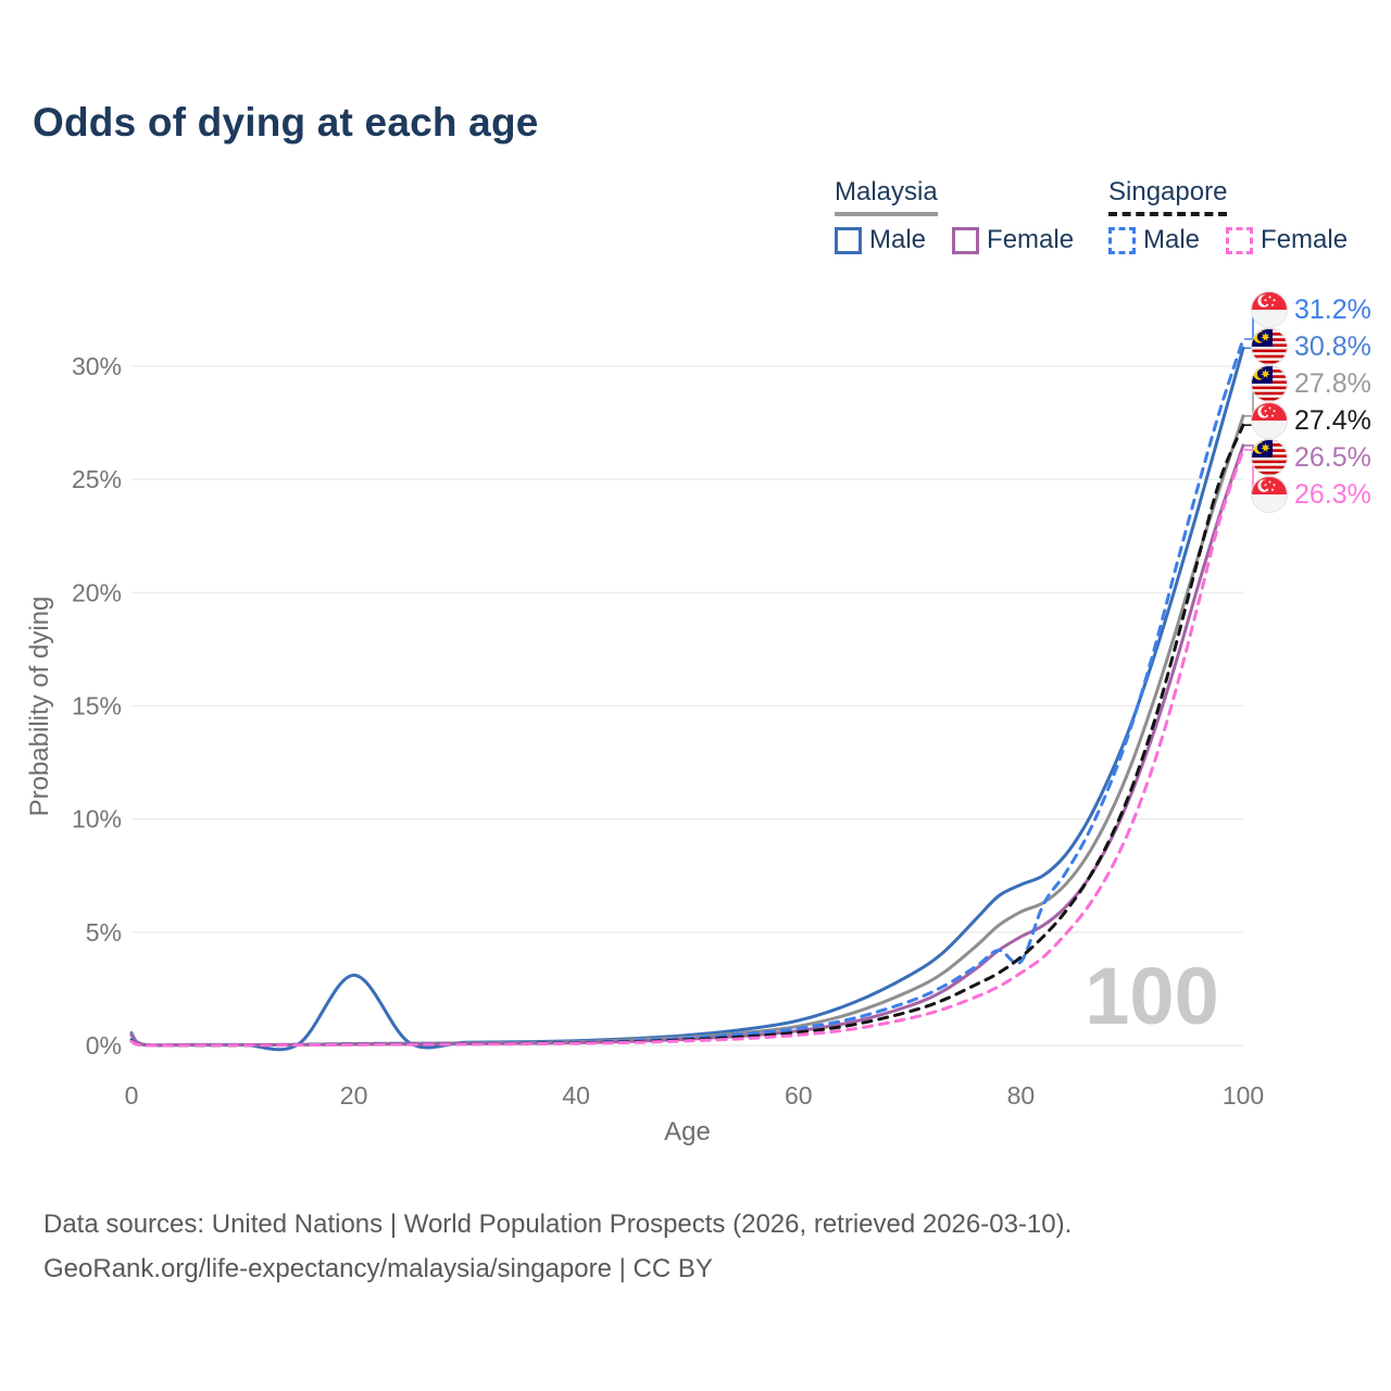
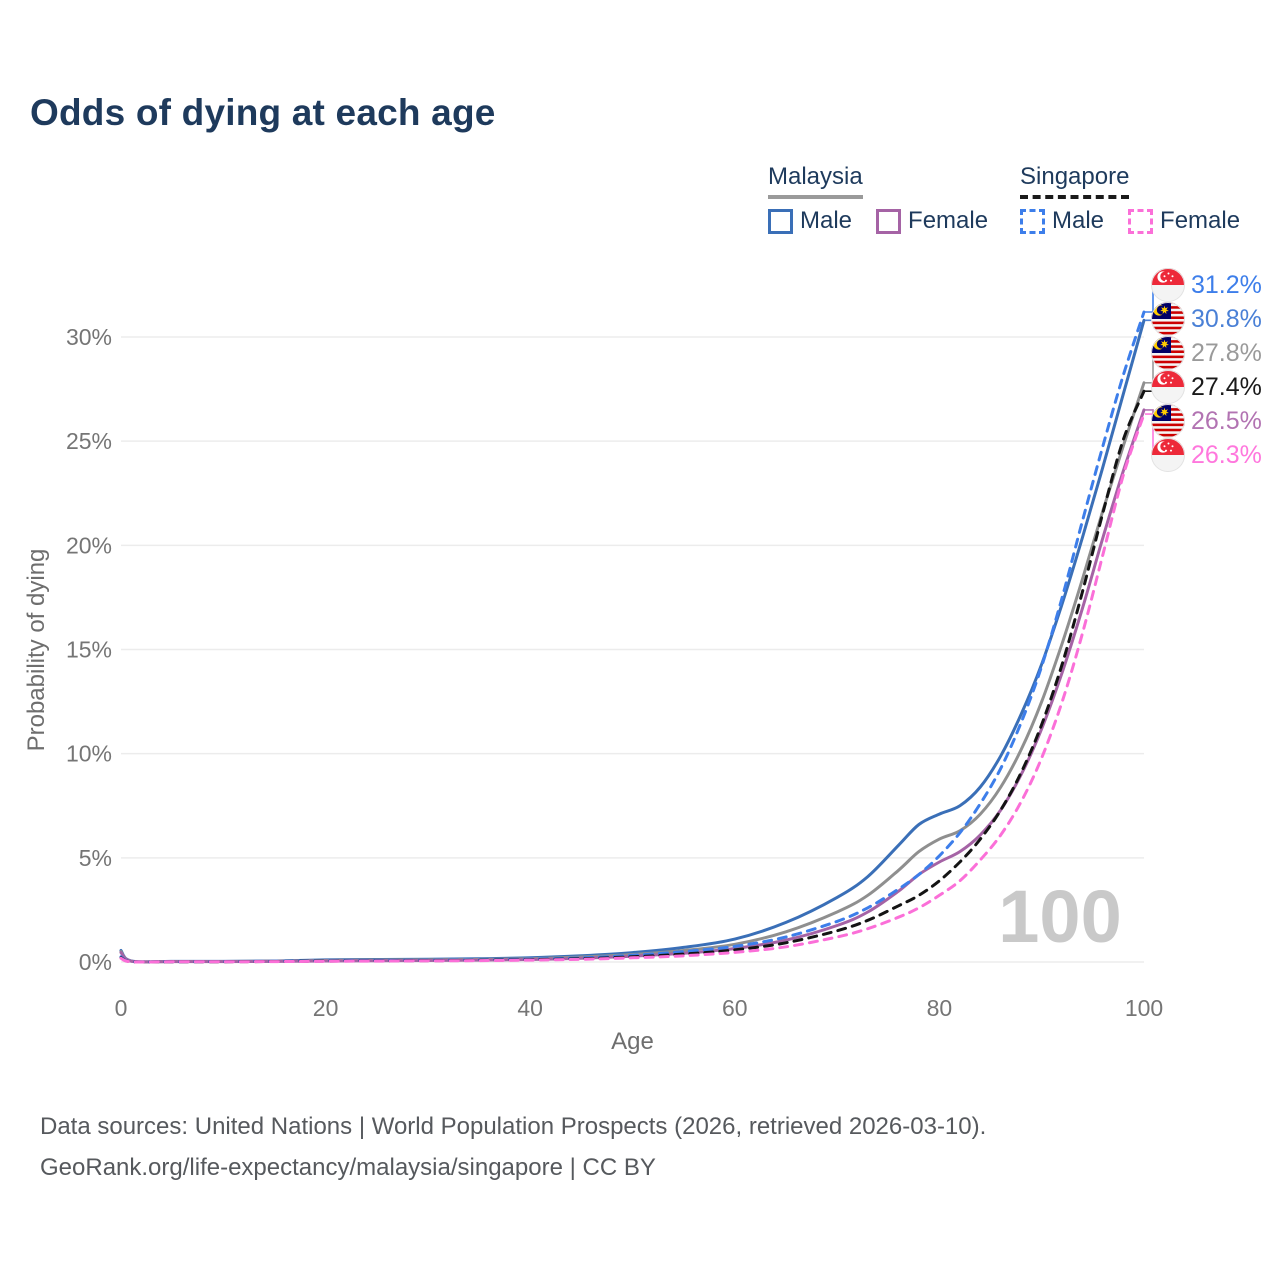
Malaysia Male/20: 3.1% -> 0.1%
Singapore Male/80: 3.7% -> 5.1%
